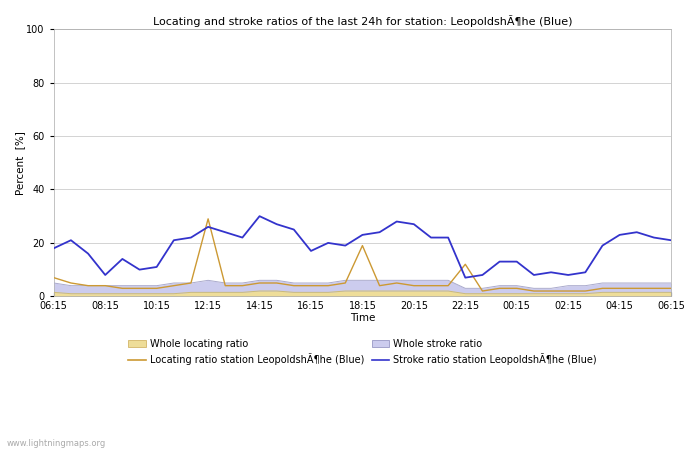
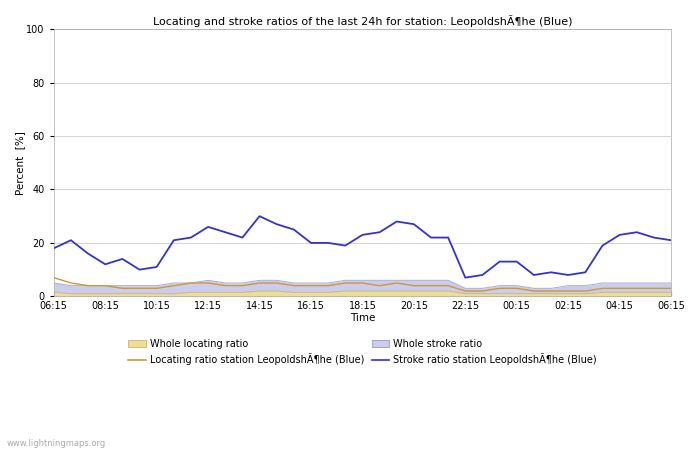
Stroke ratio station LeopoldshÃ¶he (Blue)/08:15: 8 -> 12
Locating ratio station LeopoldshÃ¶he (Blue)/12:15: 29 -> 5
Stroke ratio station LeopoldshÃ¶he (Blue)/16:15: 17 -> 20
Locating ratio station LeopoldshÃ¶he (Blue)/18:15: 19 -> 5
Locating ratio station LeopoldshÃ¶he (Blue)/22:15: 12 -> 2
